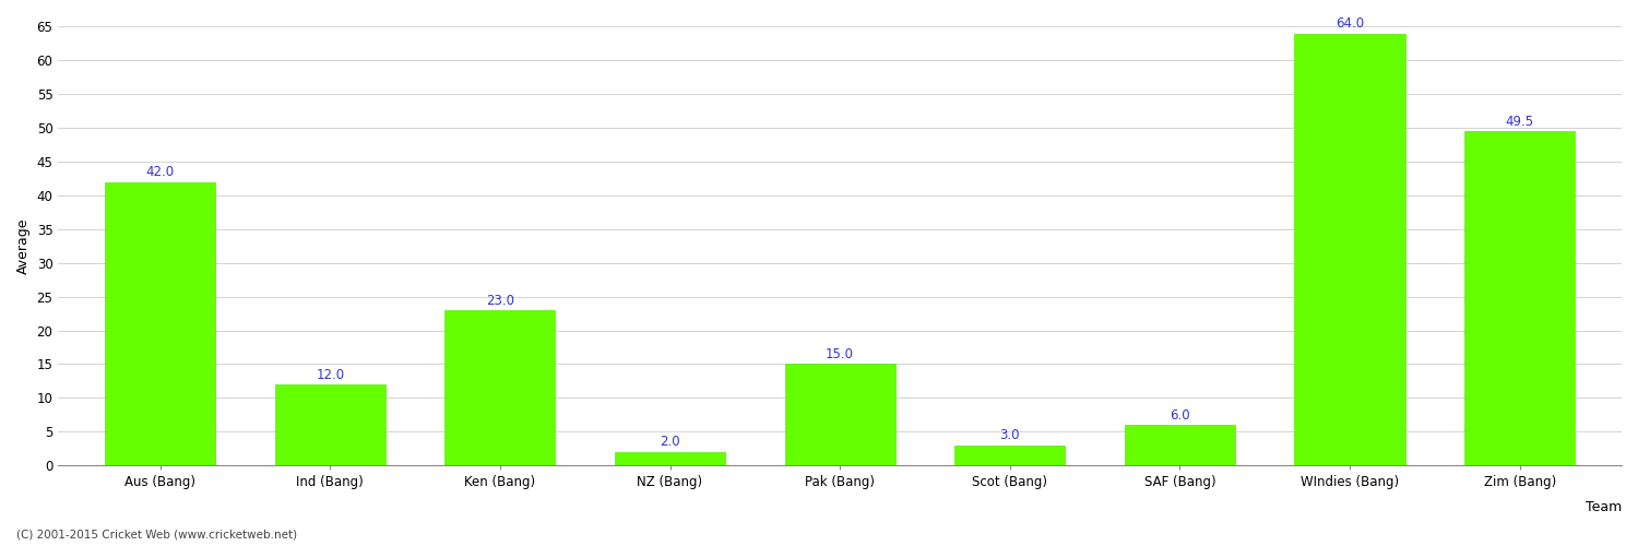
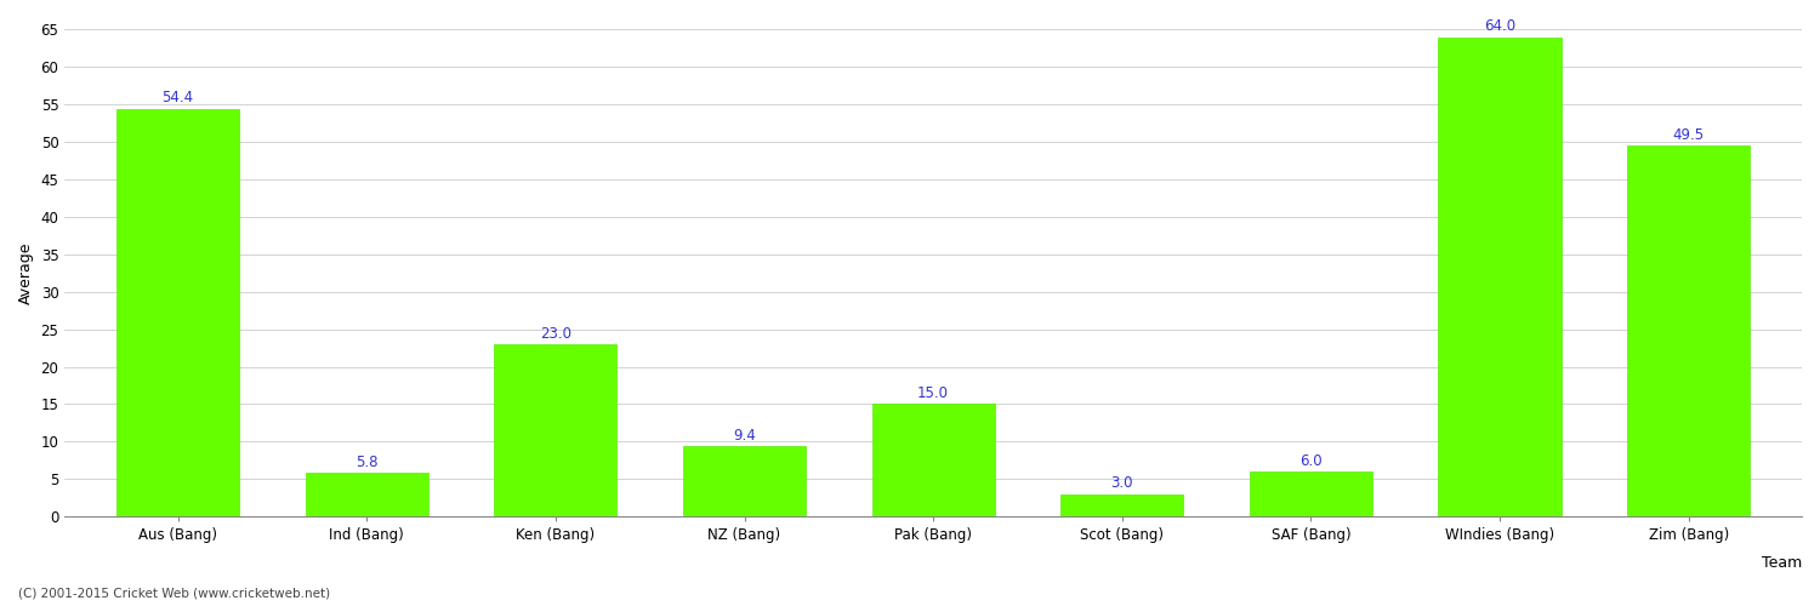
Aus (Bang): 42.0 -> 54.4
Ind (Bang): 12.0 -> 5.8
NZ (Bang): 2.0 -> 9.4
